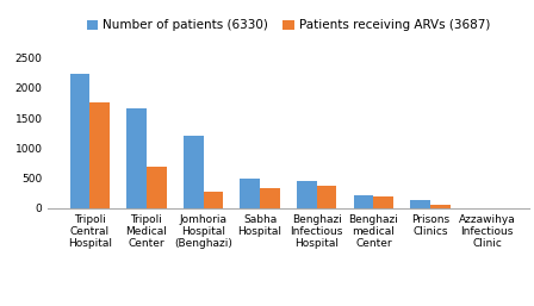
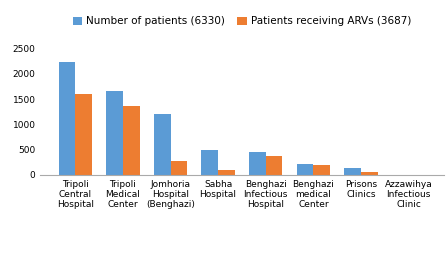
Patients receiving ARVs (3687)/Tripoli Central Hospital: 1760 -> 1610
Patients receiving ARVs (3687)/Tripoli Medical Center: 680 -> 1360
Patients receiving ARVs (3687)/Sabha Hospital: 340 -> 100
